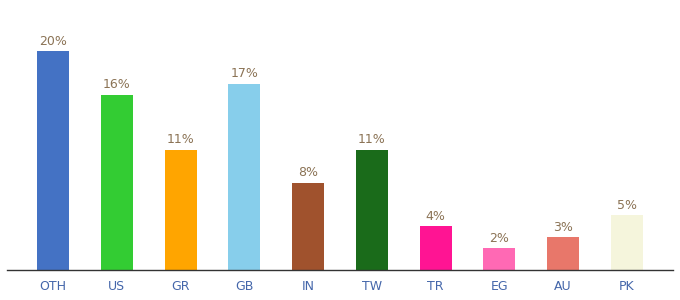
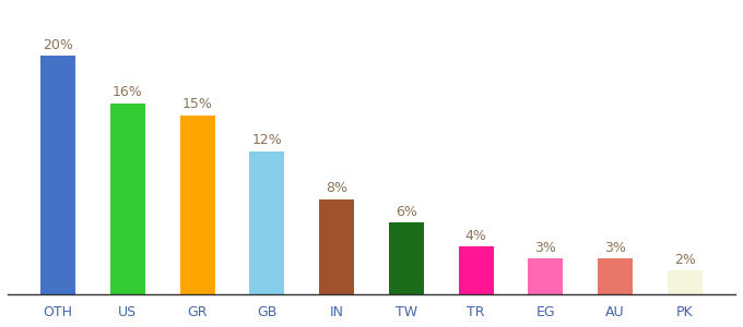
GR: 11% -> 15%
GB: 17% -> 12%
TW: 11% -> 6%
EG: 2% -> 3%
PK: 5% -> 2%
